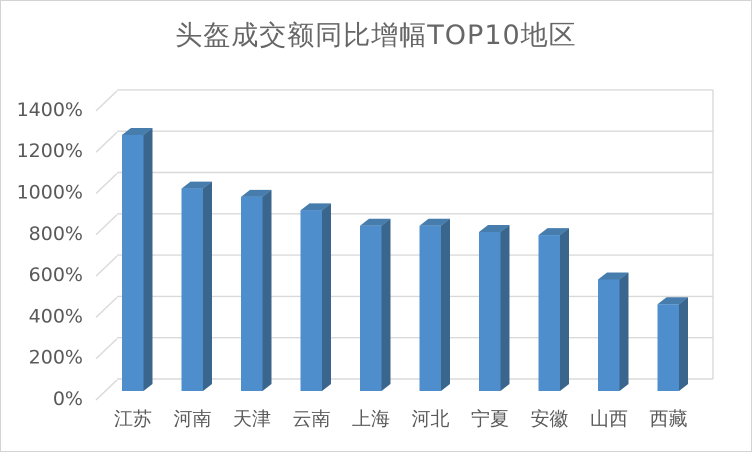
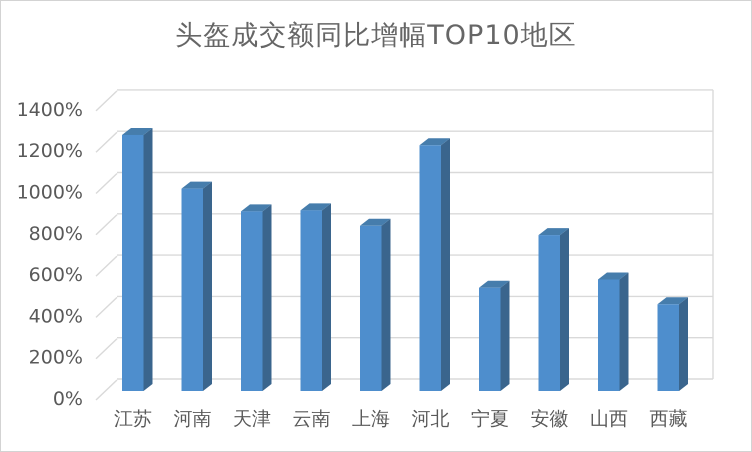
天津: 940% -> 870%
河北: 800% -> 1190%
宁夏: 770% -> 500%
